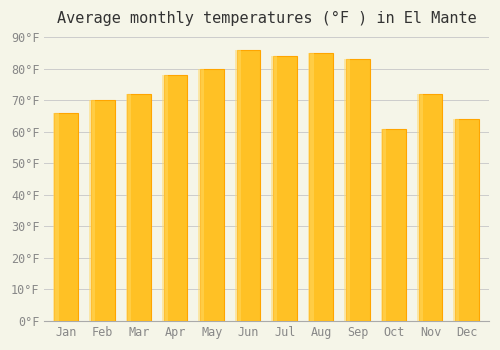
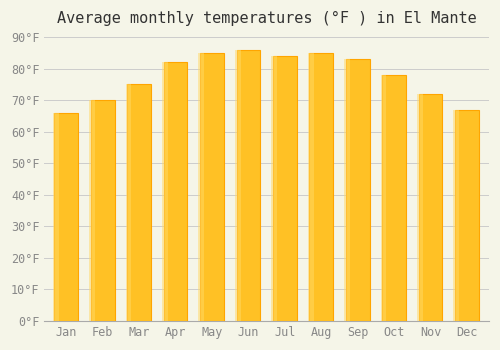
Mar: 72°F -> 75°F
Apr: 78°F -> 82°F
May: 80°F -> 85°F
Oct: 61°F -> 78°F
Dec: 64°F -> 67°F
